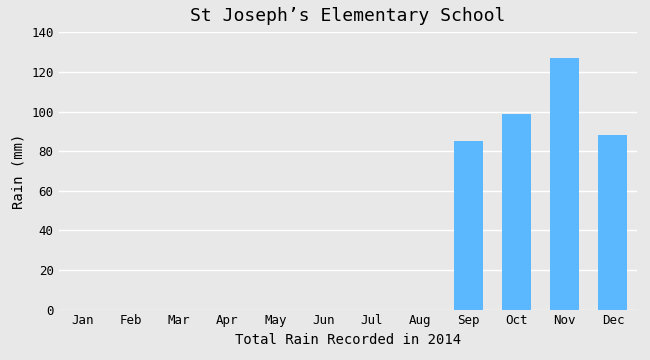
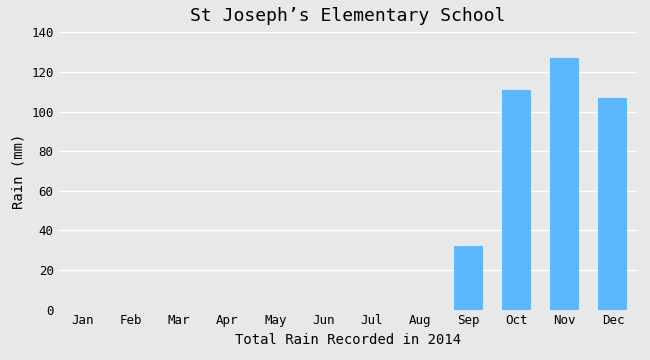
Sep: 85 -> 32
Oct: 99 -> 111
Dec: 88 -> 107
